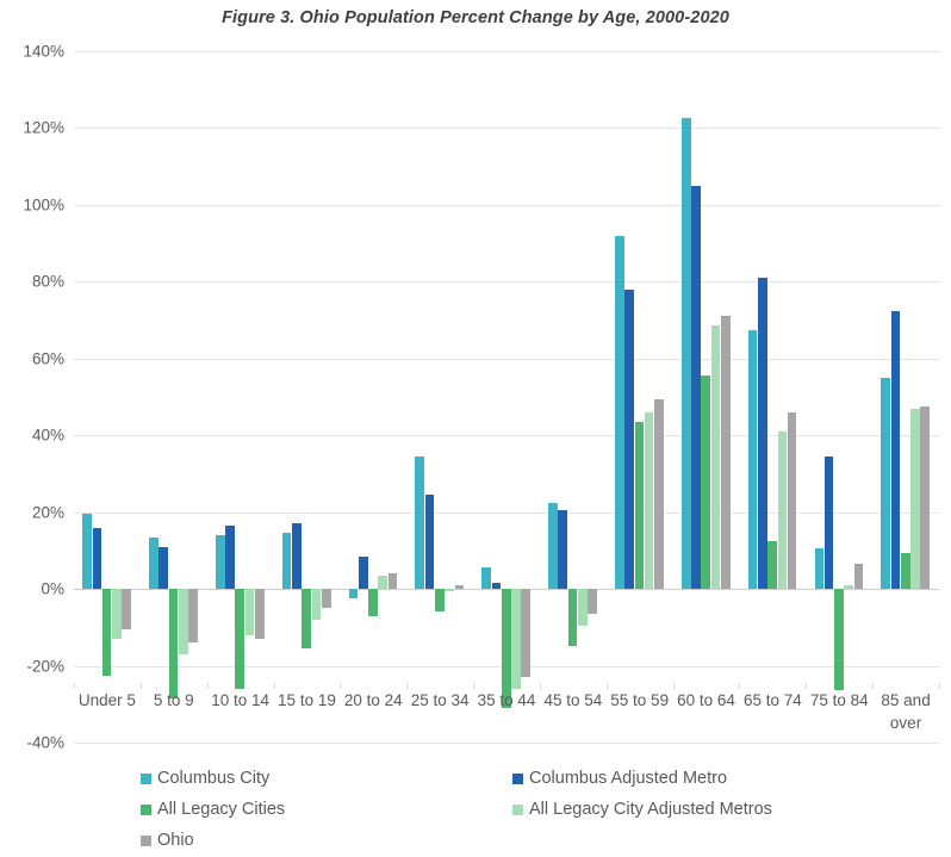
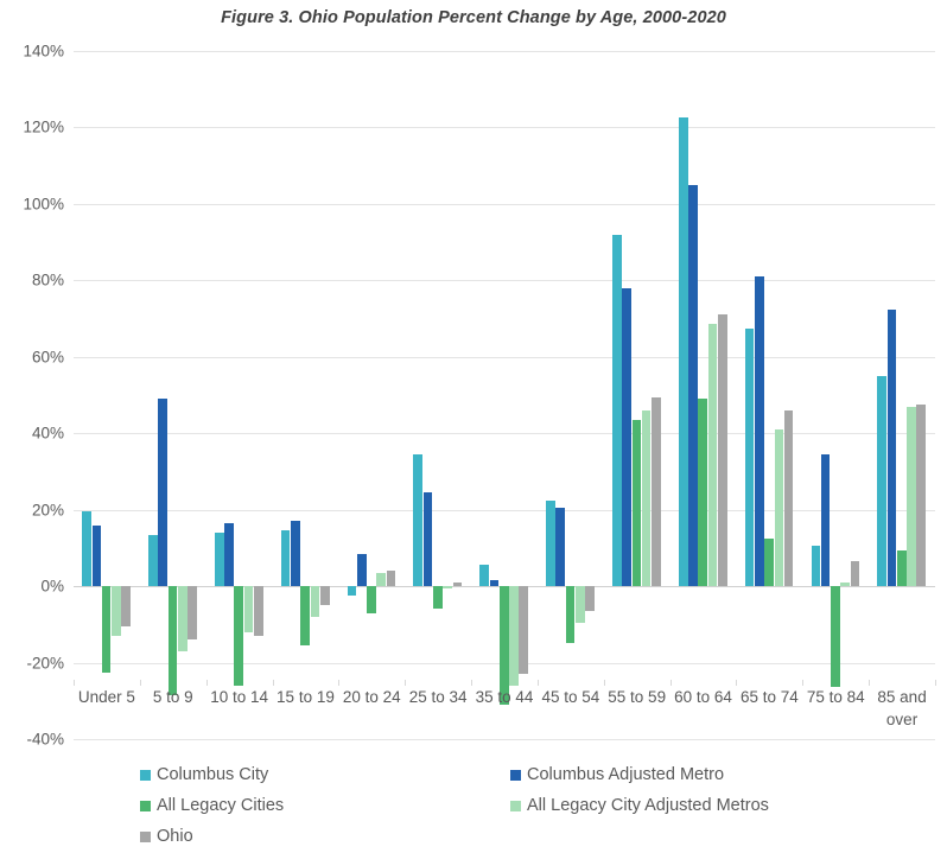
Columbus Adjusted Metro/5 to 9: 11% -> 49%
All Legacy Cities/60 to 64: 56% -> 49%
